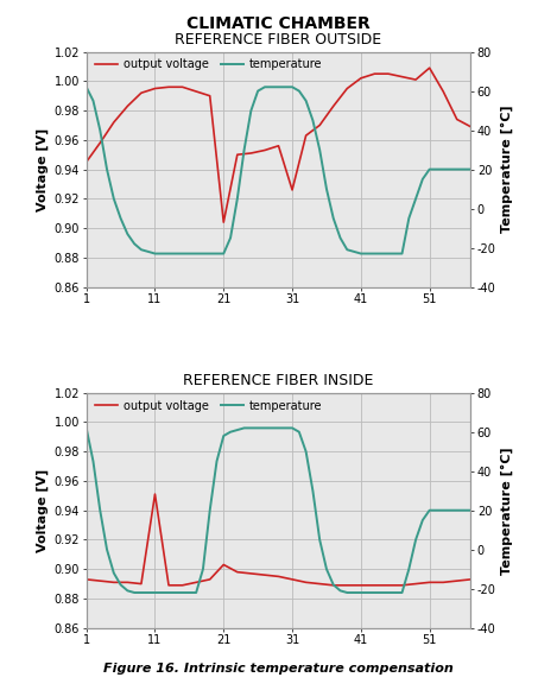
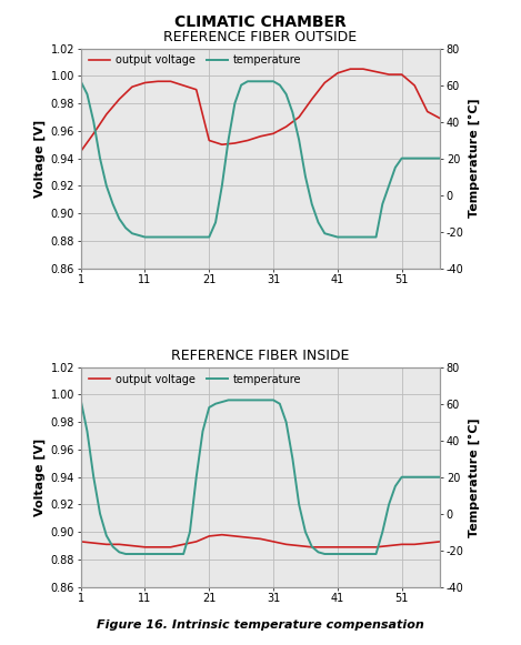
REFERENCE FIBER OUTSIDE/output voltage/21: 0.904 -> 0.953
REFERENCE FIBER OUTSIDE/output voltage/31: 0.926 -> 0.958
REFERENCE FIBER OUTSIDE/output voltage/51: 1.009 -> 1.001
REFERENCE FIBER INSIDE/output voltage/11: 0.951 -> 0.889
REFERENCE FIBER INSIDE/output voltage/21: 0.903 -> 0.897
